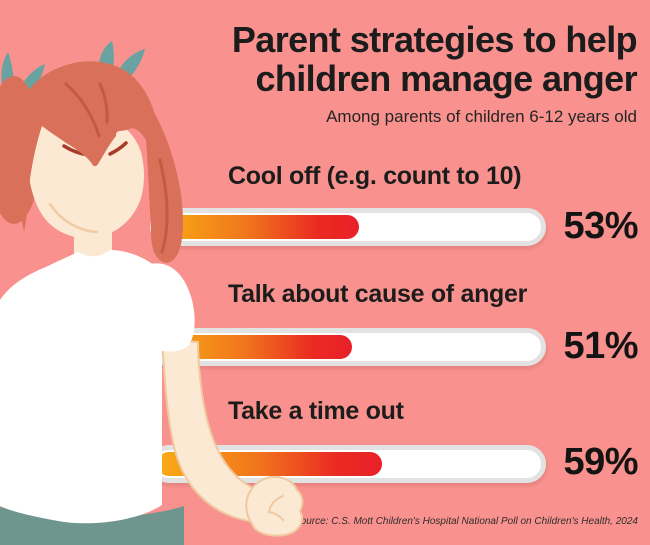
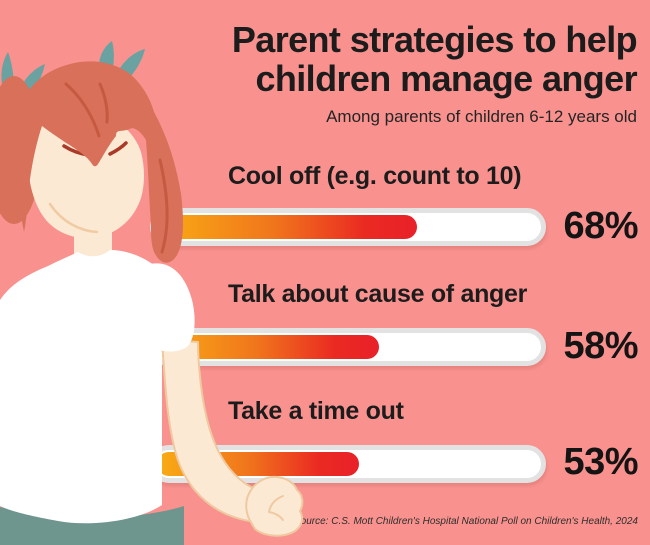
Cool off (e.g. count to 10): 53% -> 68%
Talk about cause of anger: 51% -> 58%
Take a time out: 59% -> 53%
